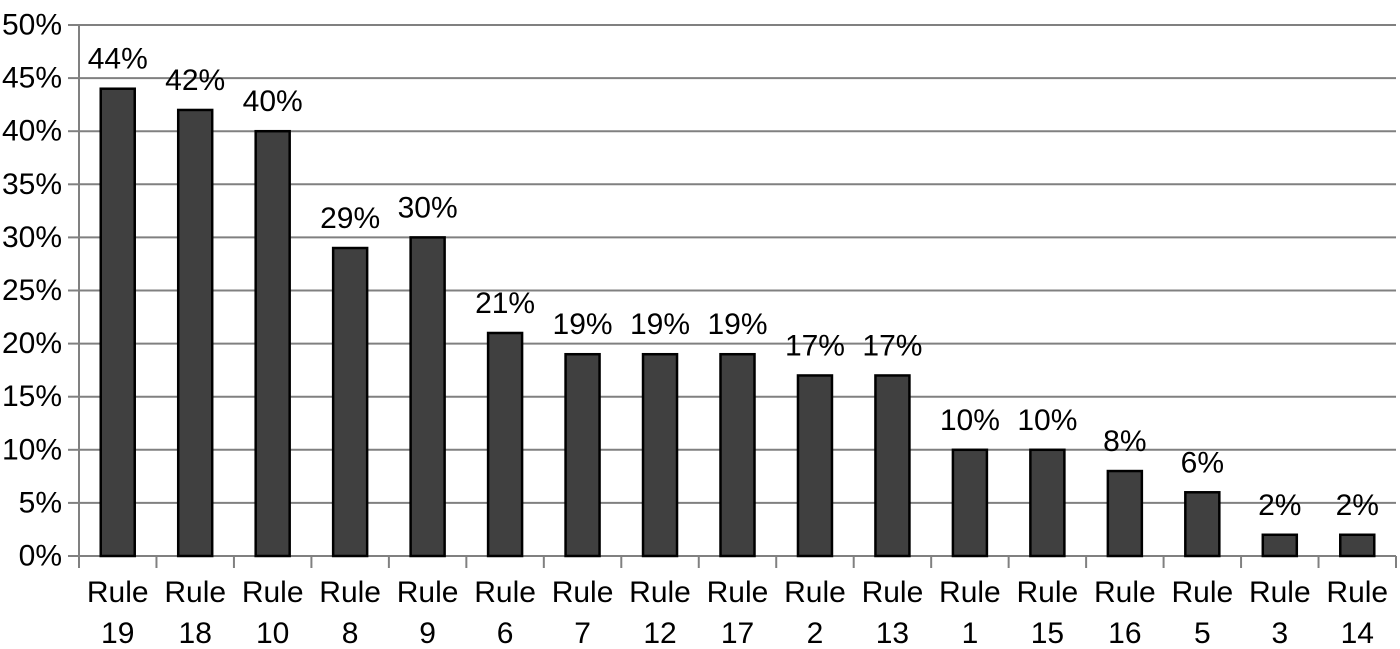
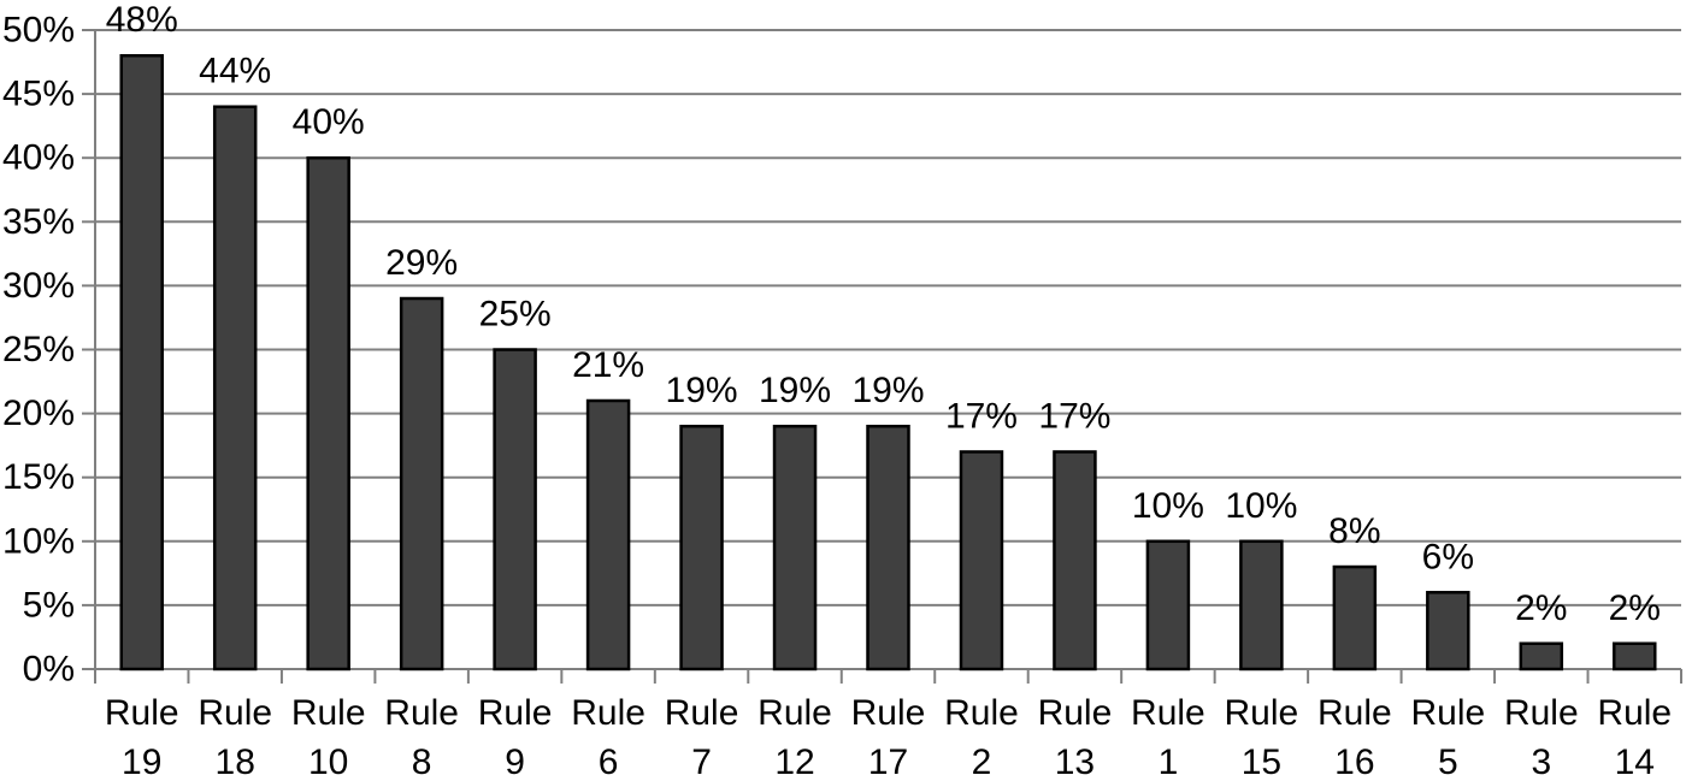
Rule 19: 44% -> 48%
Rule 18: 42% -> 44%
Rule 9: 30% -> 25%
